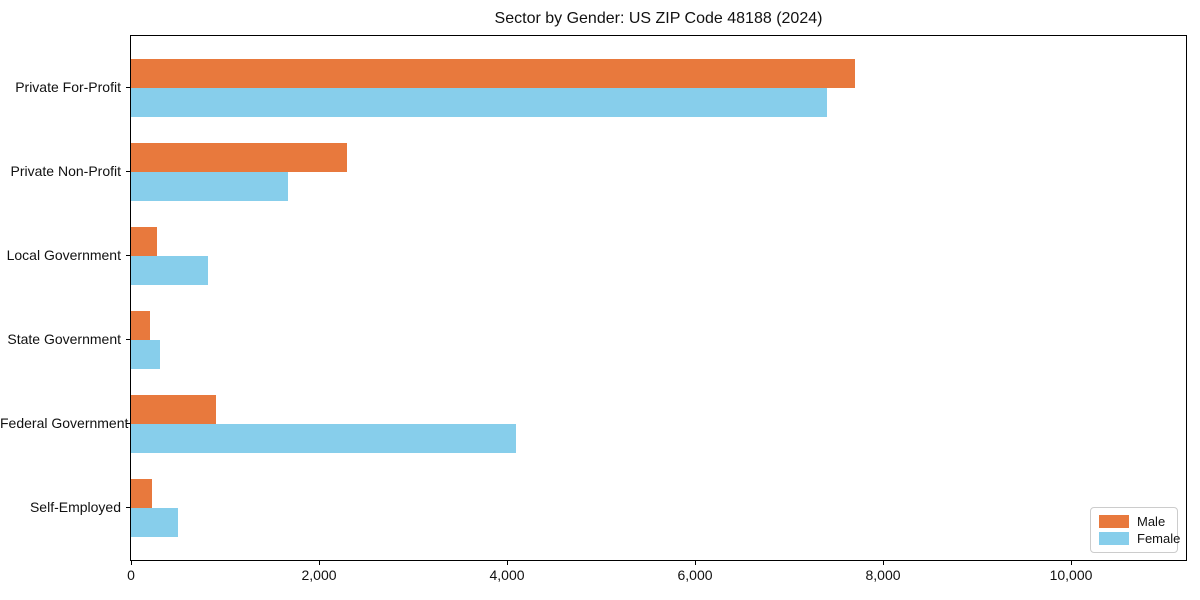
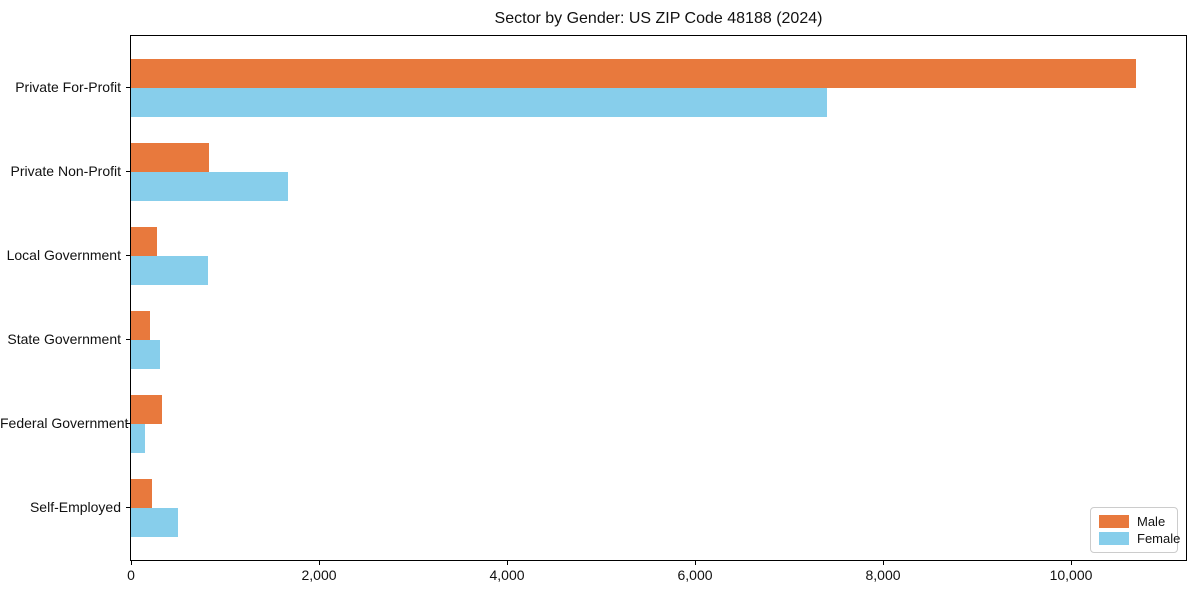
Male/Private For-Profit: 7700 -> 10700
Male/Private Non-Profit: 2300 -> 800
Male/Federal Government: 900 -> 300
Female/Federal Government: 4100 -> 200
